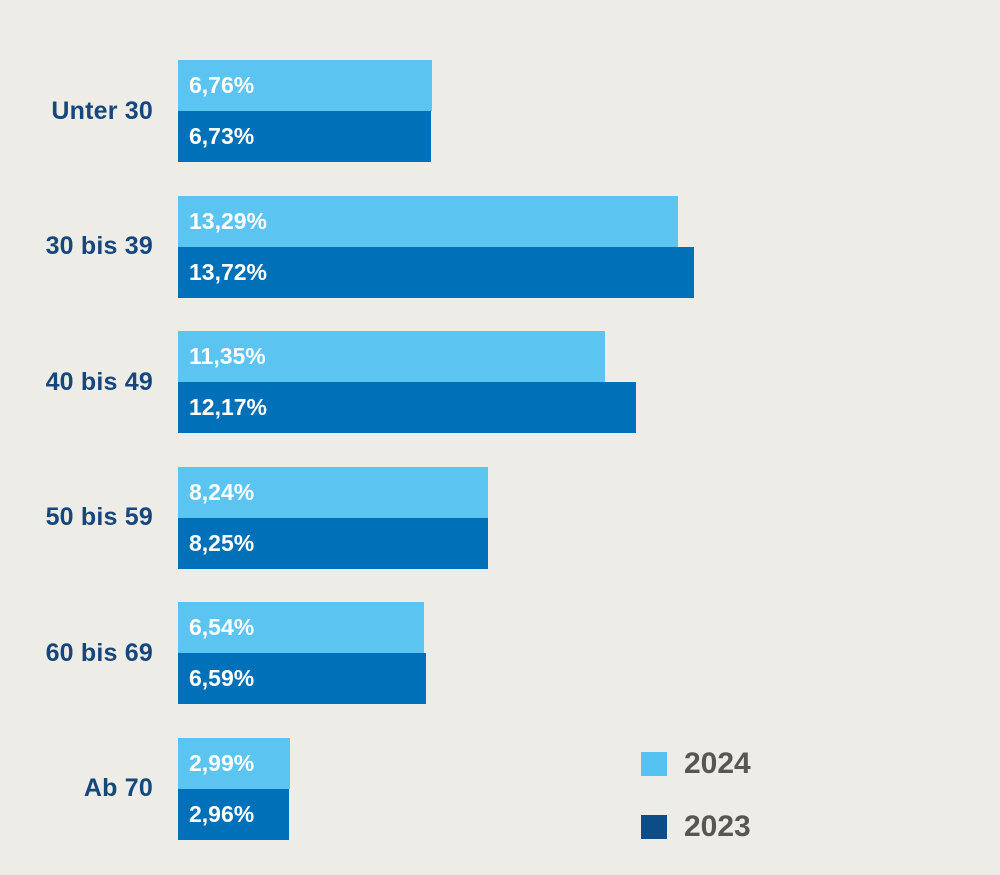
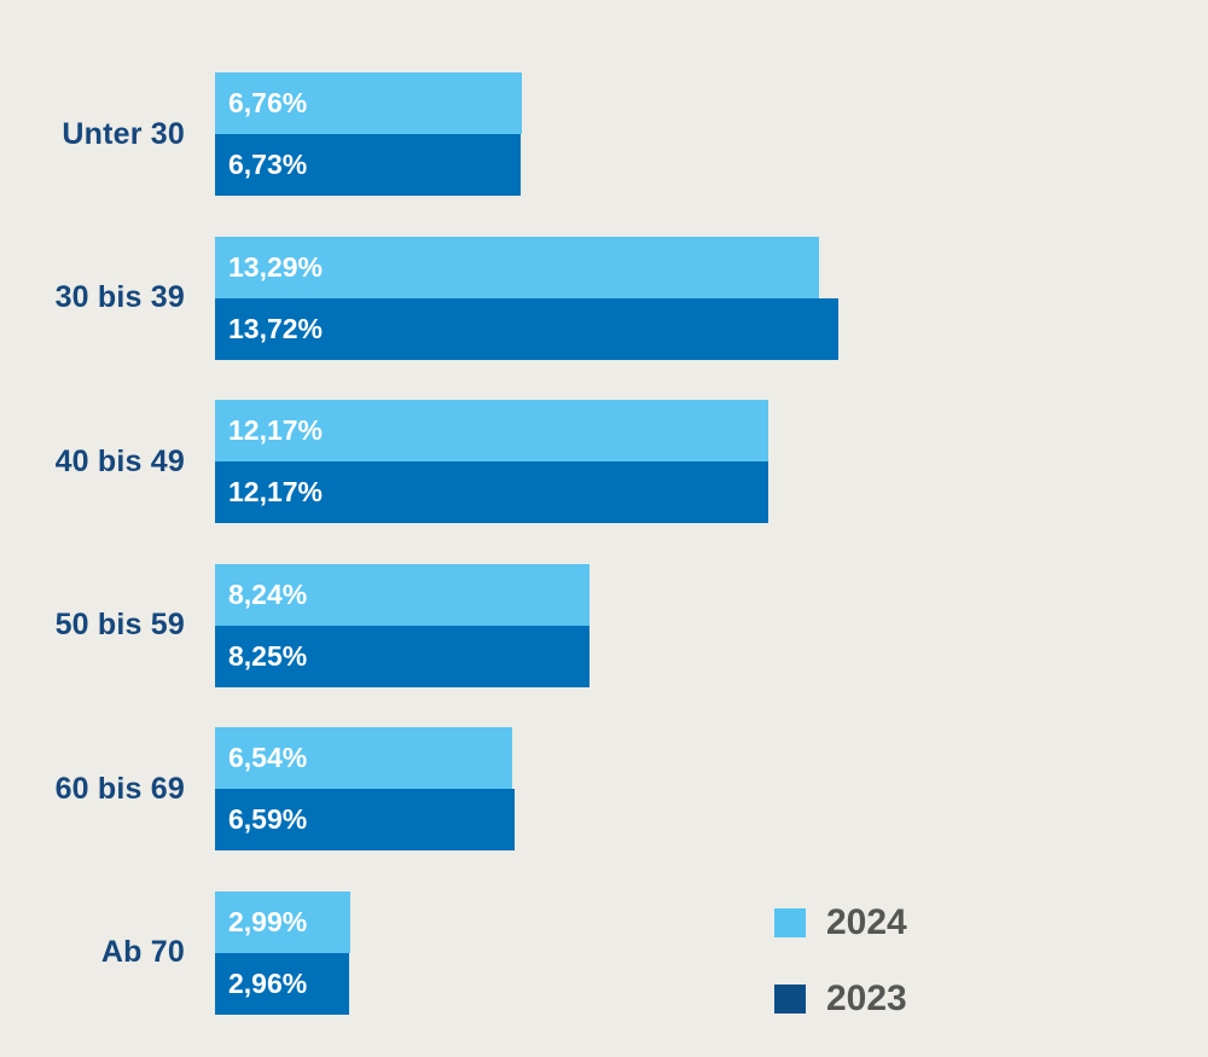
2024/40 bis 49: 11,35% -> 12,17%
